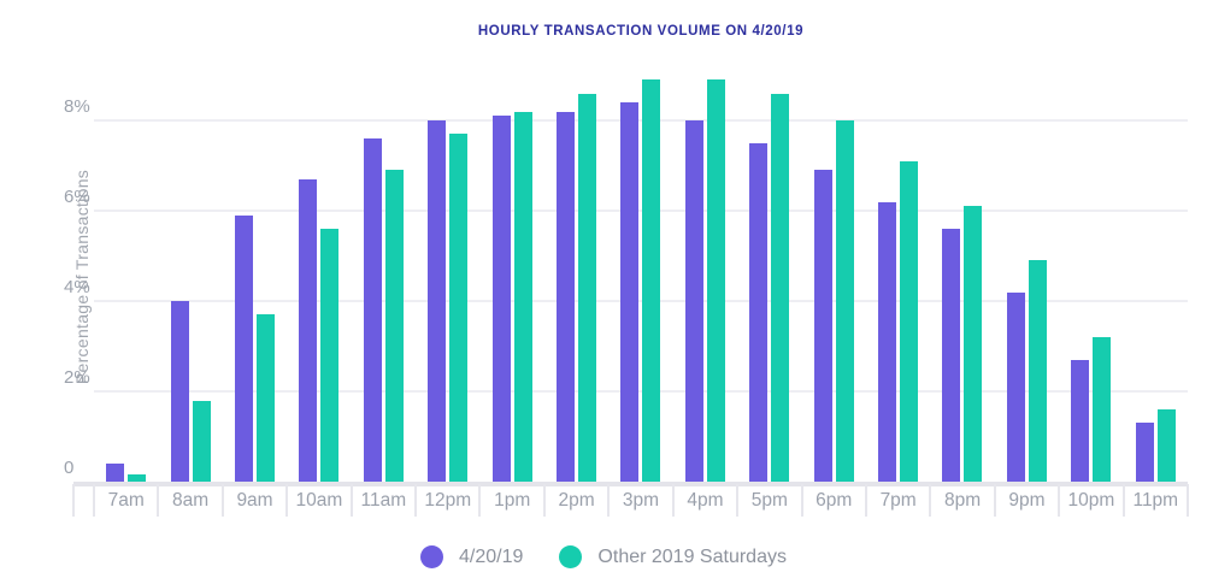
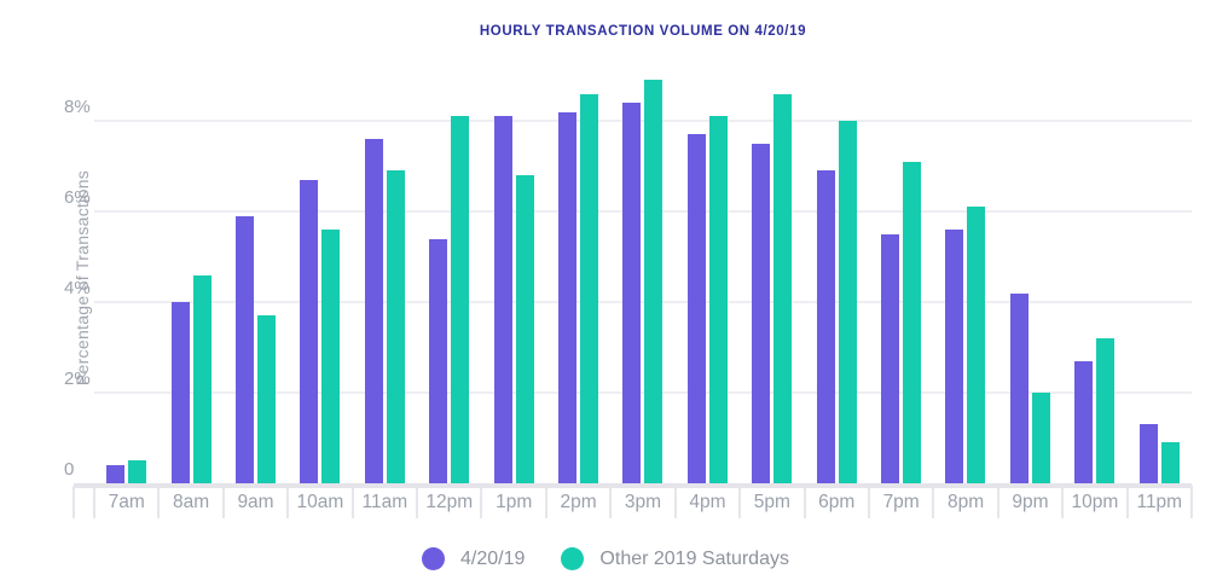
Other 2019 Saturdays/7am: 0.1% -> 0.5%
Other 2019 Saturdays/8am: 1.8% -> 4.6%
4/20/19/12pm: 8.0% -> 5.4%
Other 2019 Saturdays/12pm: 7.7% -> 8.1%
Other 2019 Saturdays/1pm: 8.2% -> 6.8%
4/20/19/4pm: 8.0% -> 7.7%
Other 2019 Saturdays/4pm: 8.9% -> 8.1%
4/20/19/7pm: 6.2% -> 5.5%
Other 2019 Saturdays/9pm: 4.9% -> 2.0%
Other 2019 Saturdays/11pm: 1.6% -> 0.9%
